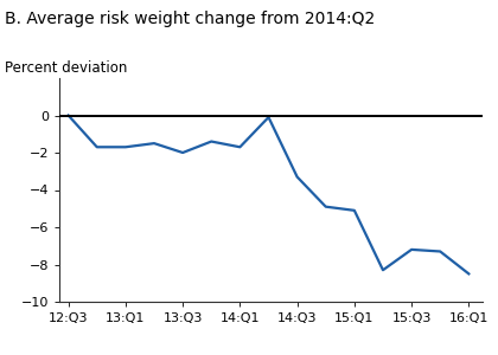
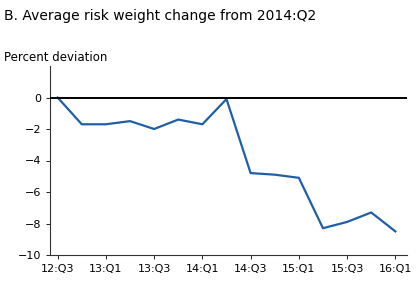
14:Q3: -3.3 -> -4.8
15:Q3: -7.2 -> -7.9
